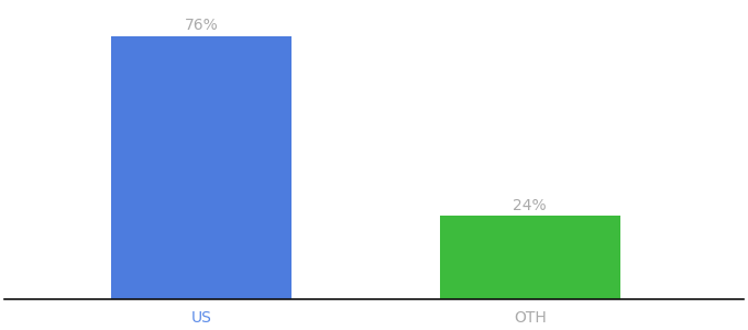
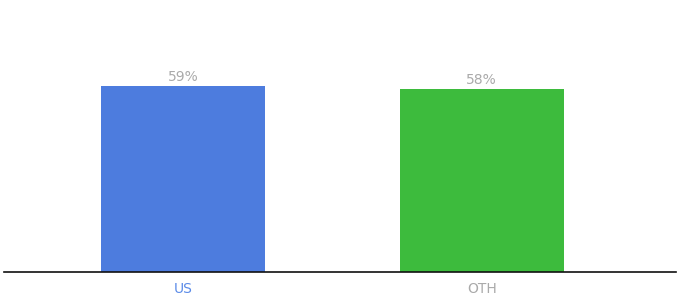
US: 76% -> 59%
OTH: 24% -> 58%
